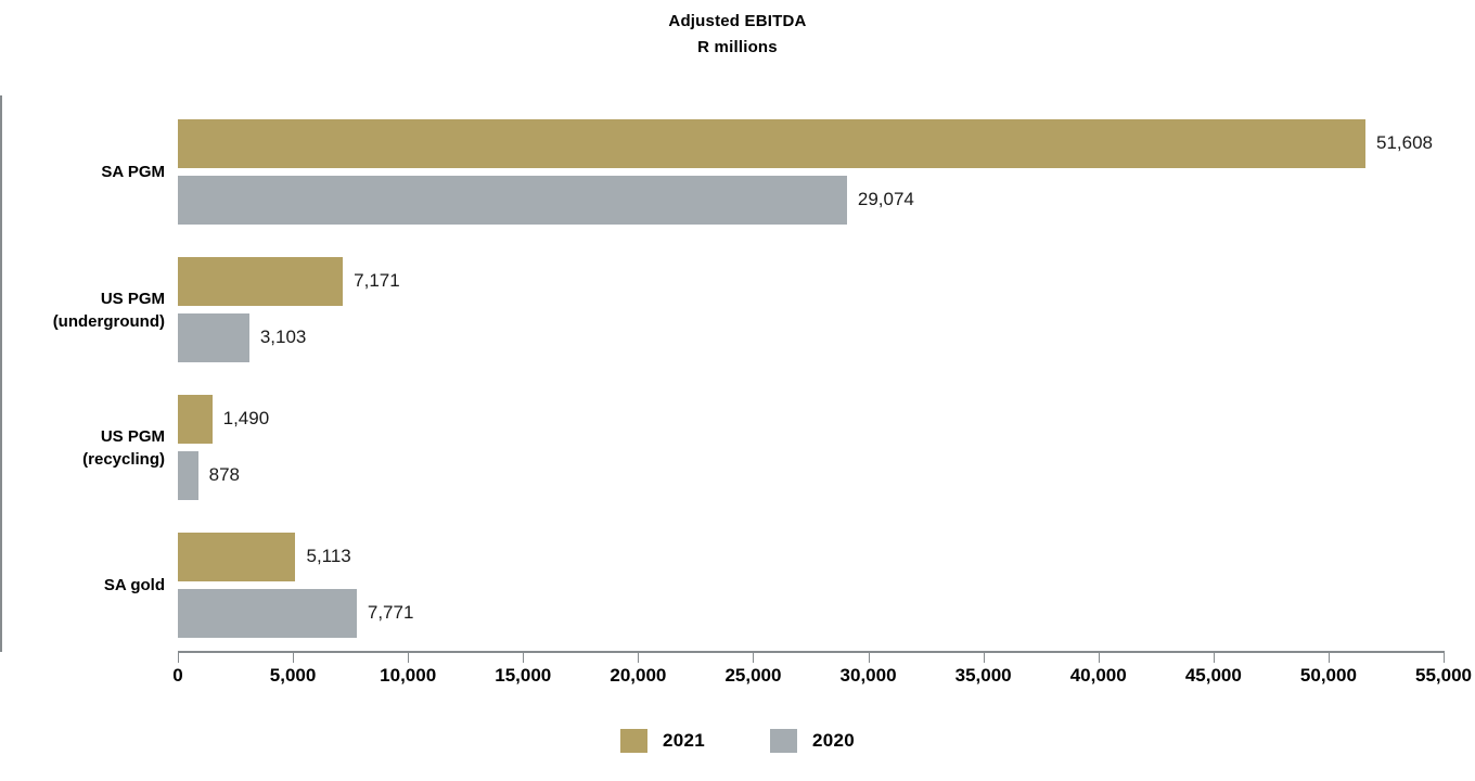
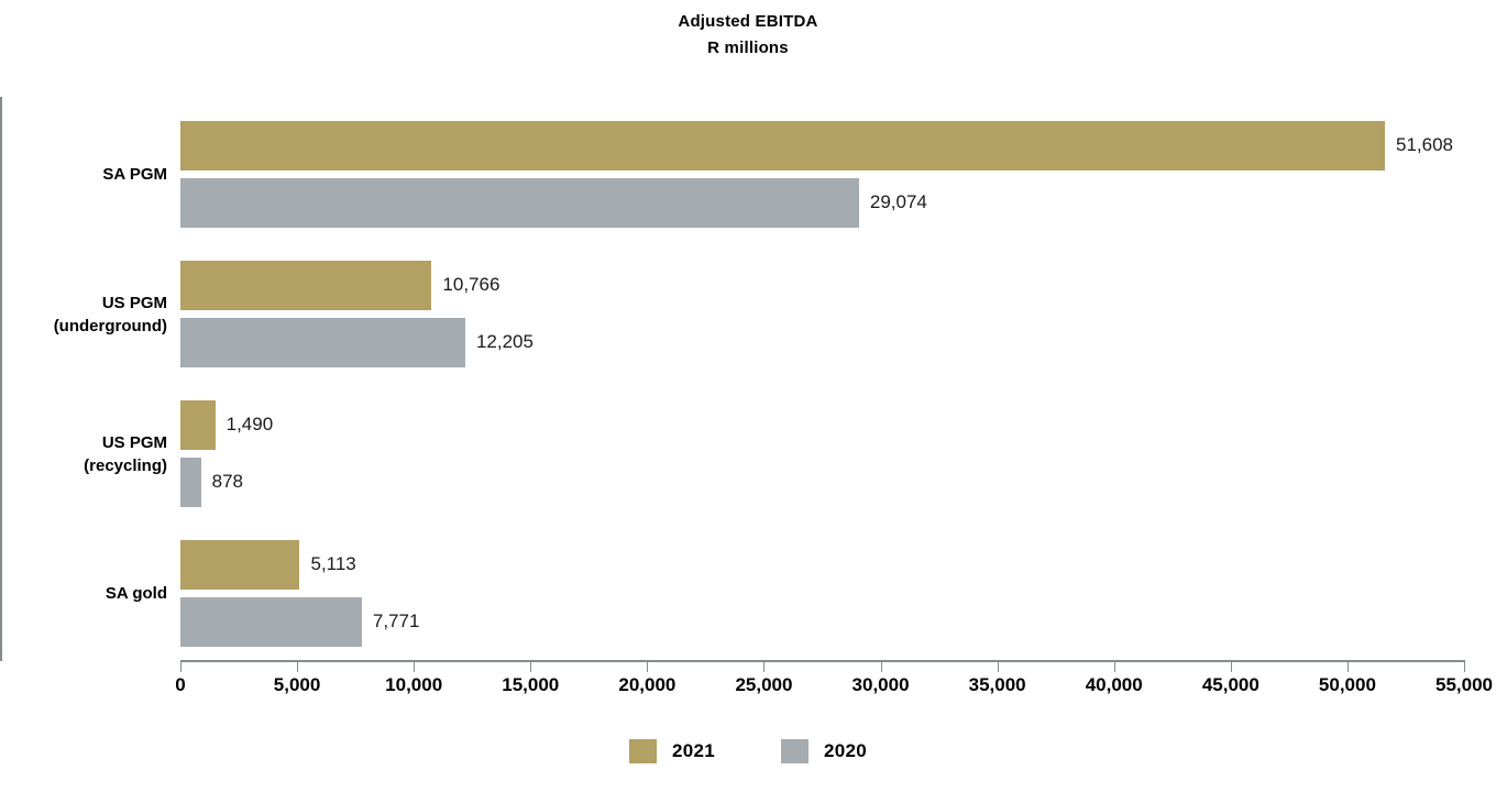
2021/US PGM (underground): 7,171 -> 10,766
2020/US PGM (underground): 3,103 -> 12,205
